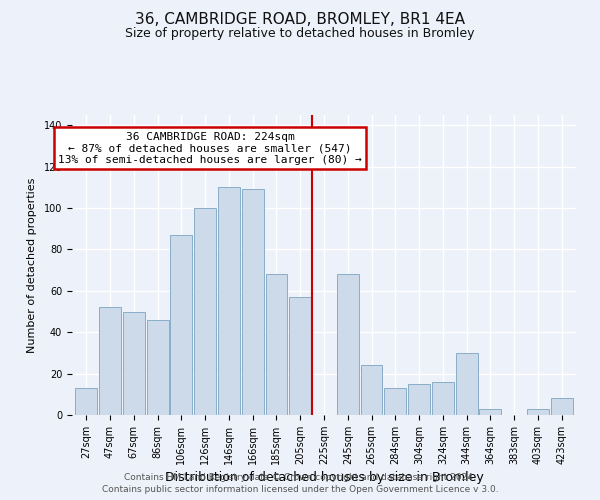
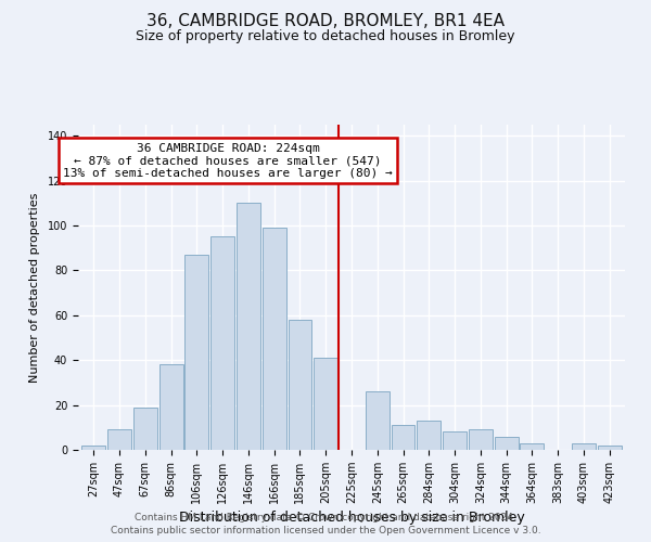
27sqm: 13 -> 2
47sqm: 52 -> 9
67sqm: 50 -> 19
86sqm: 46 -> 38
126sqm: 100 -> 95
166sqm: 109 -> 99
185sqm: 68 -> 58
205sqm: 57 -> 41
245sqm: 68 -> 26
265sqm: 24 -> 11
304sqm: 15 -> 8
324sqm: 16 -> 9
344sqm: 30 -> 6
423sqm: 8 -> 2
